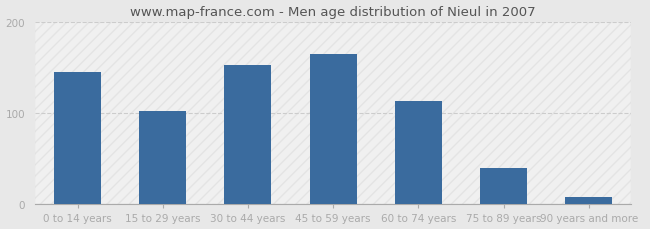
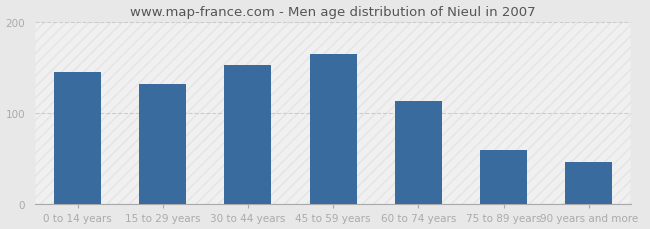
15 to 29 years: 102 -> 132
75 to 89 years: 40 -> 60
90 years and more: 8 -> 46
